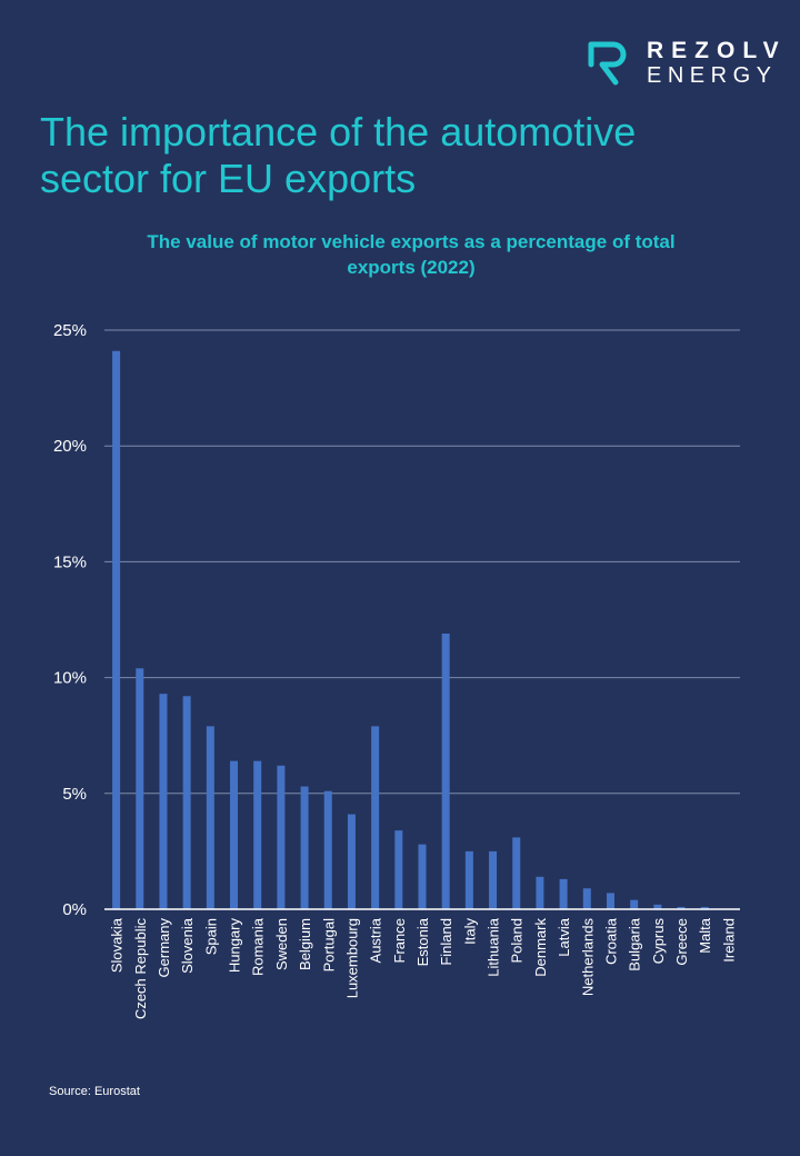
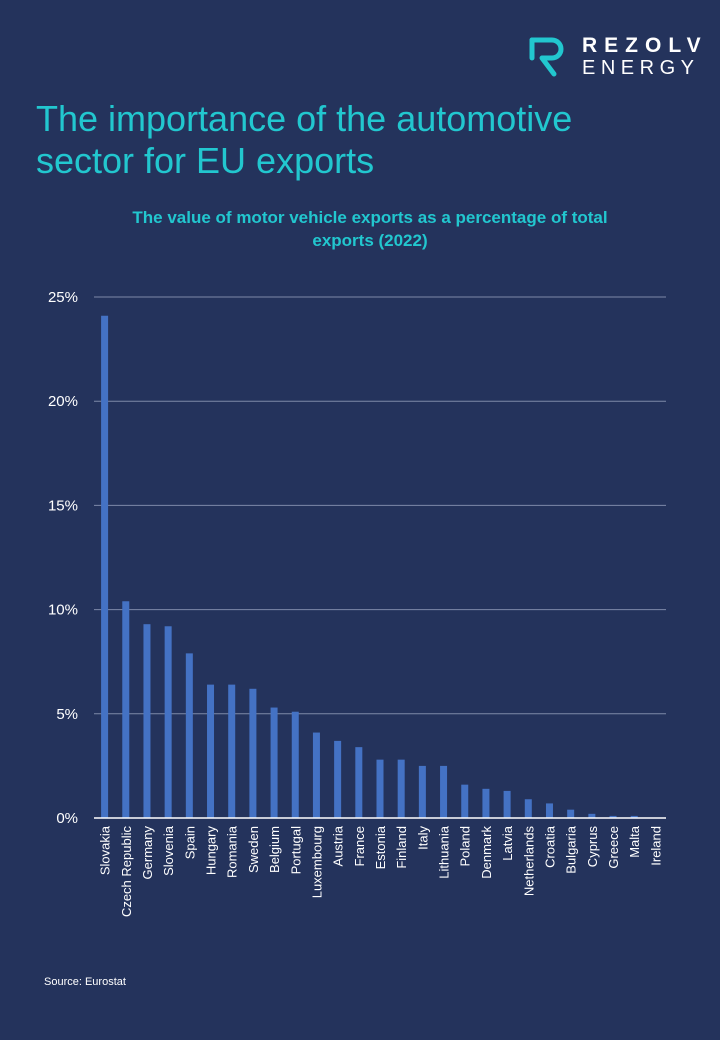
Austria: 7.9% -> 3.7%
Finland: 11.9% -> 2.8%
Poland: 3.1% -> 1.6%
